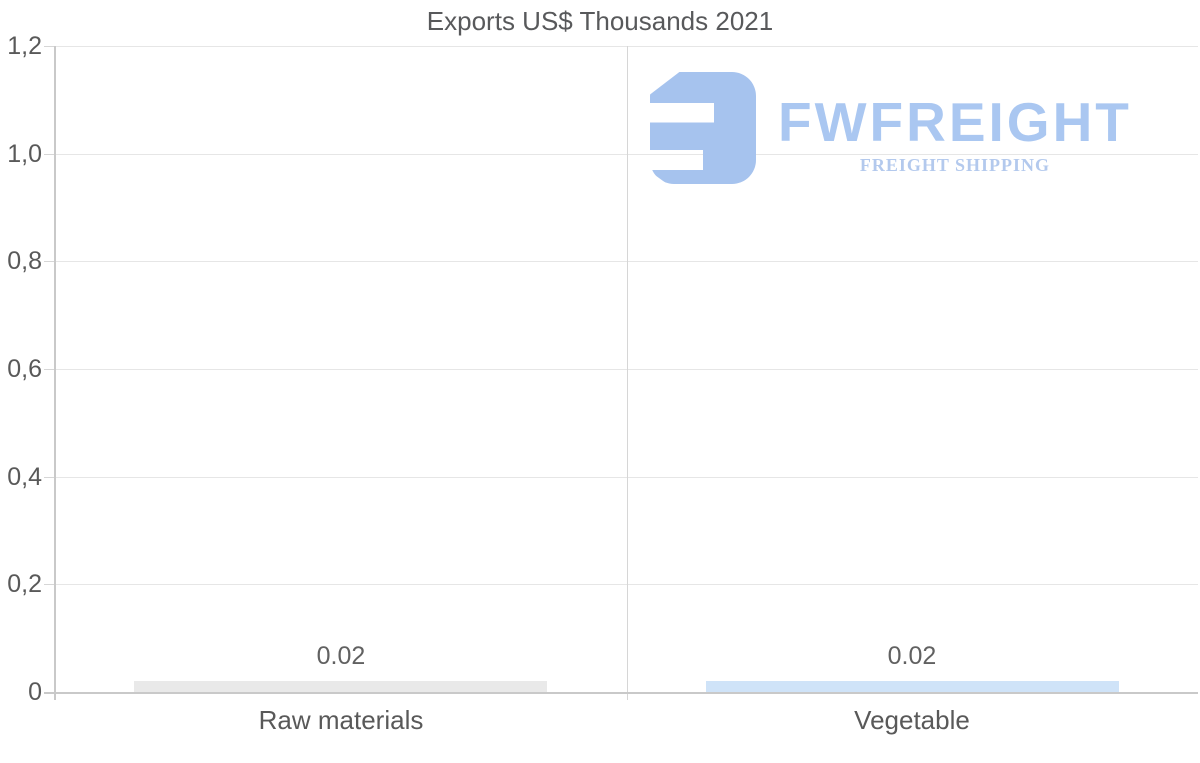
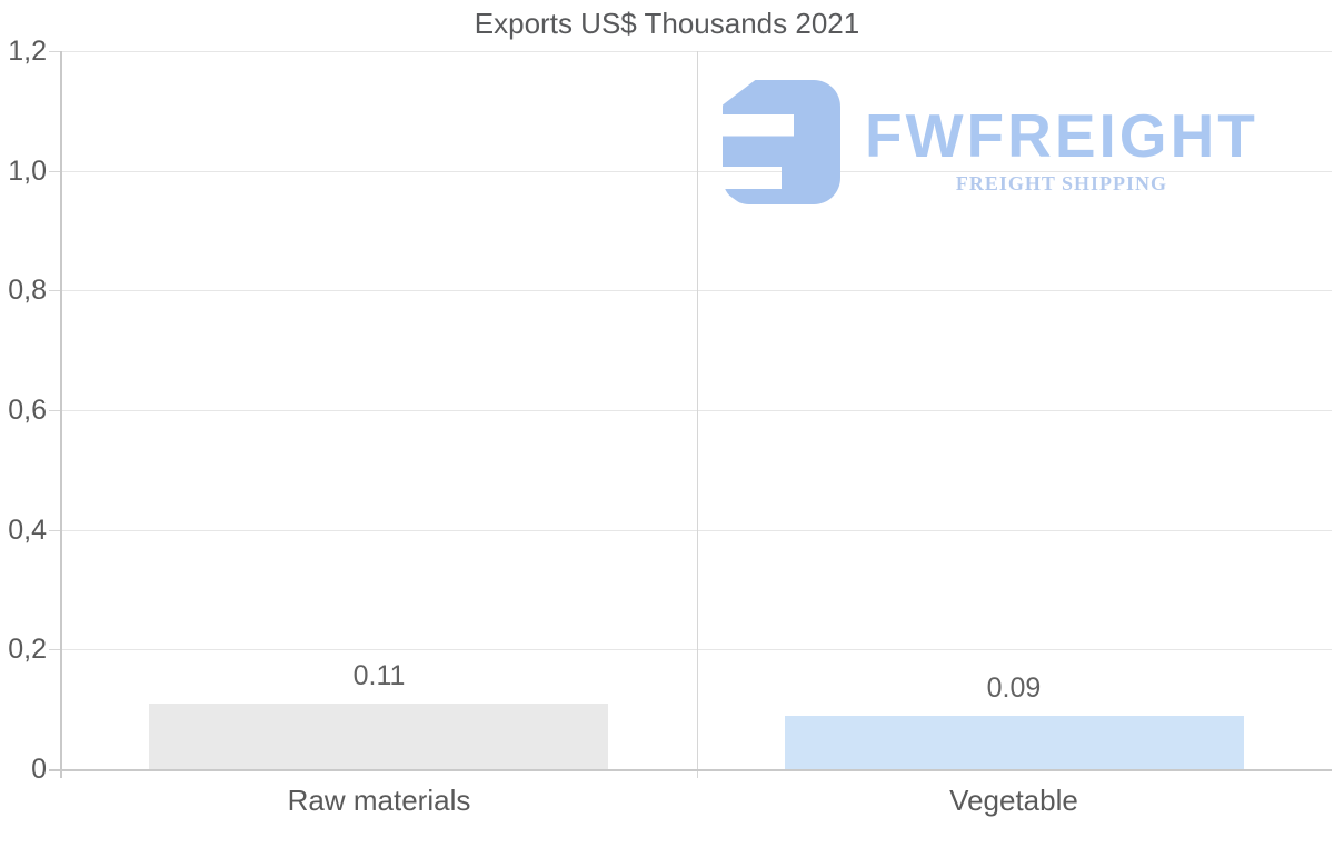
Raw materials: 0.02 -> 0.11
Vegetable: 0.02 -> 0.09
